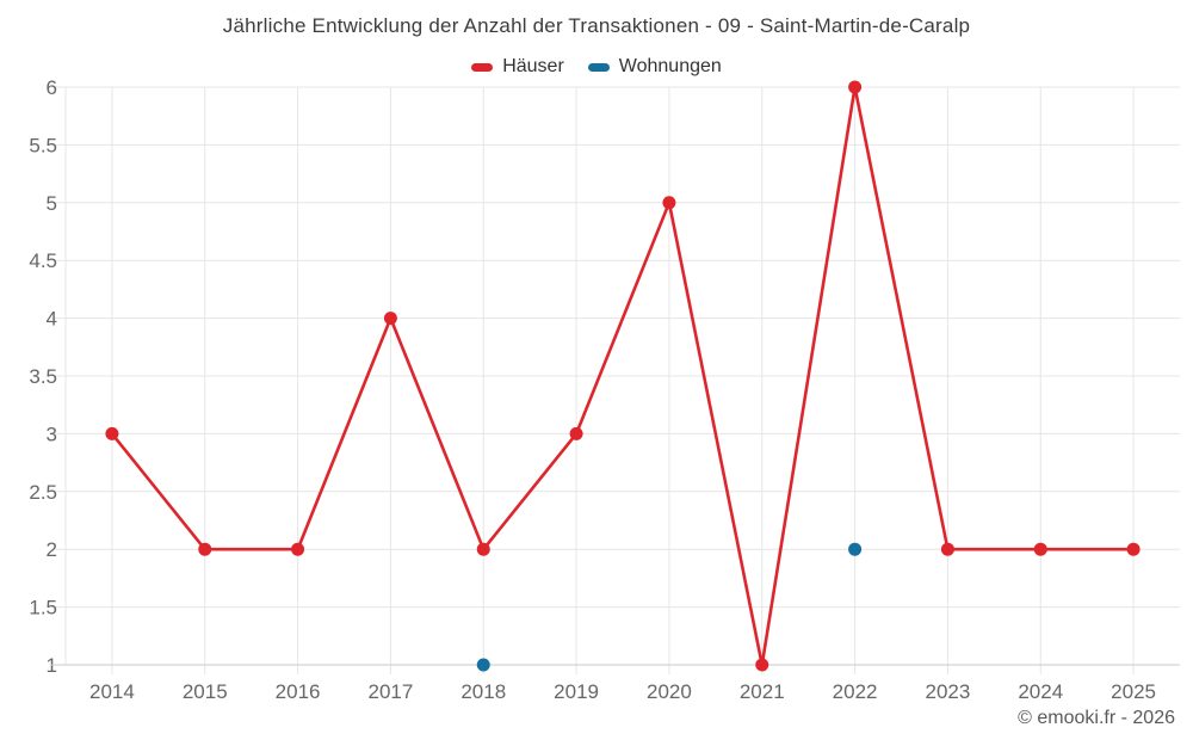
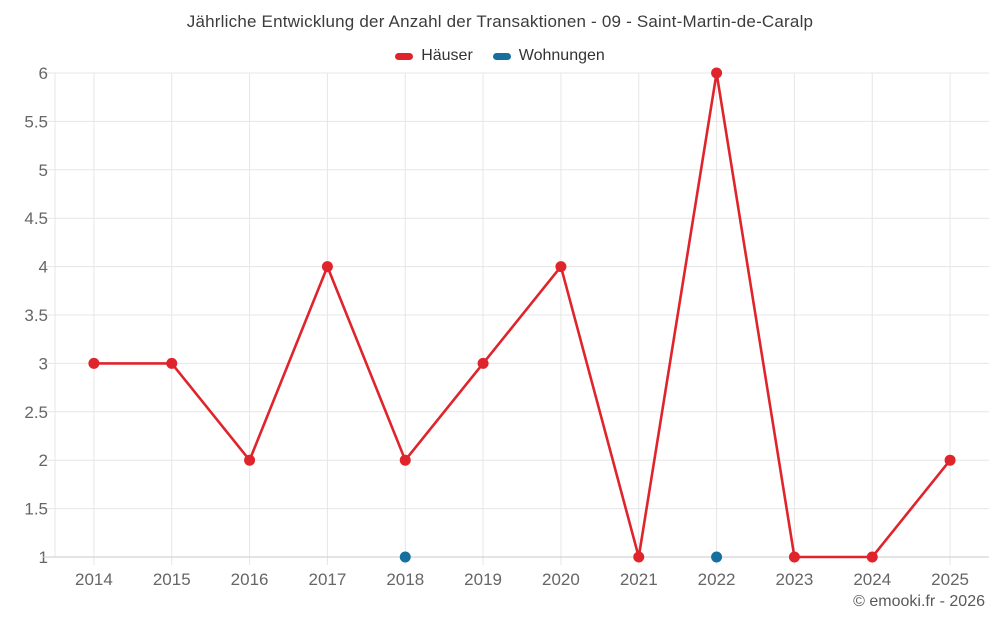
Häuser/2015: 2 -> 3
Häuser/2020: 5 -> 4
Wohnungen/2022: 2 -> 1
Häuser/2023: 2 -> 1
Häuser/2024: 2 -> 1
